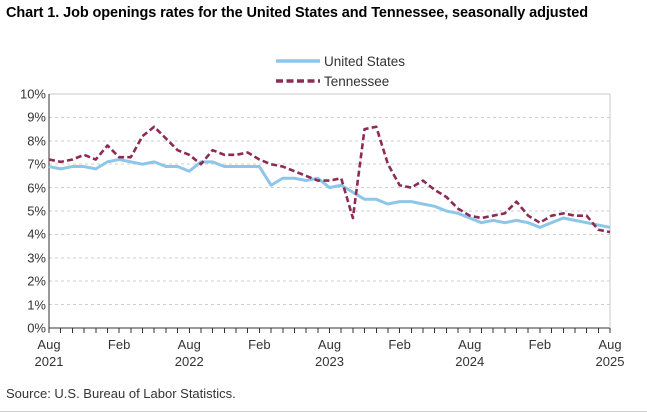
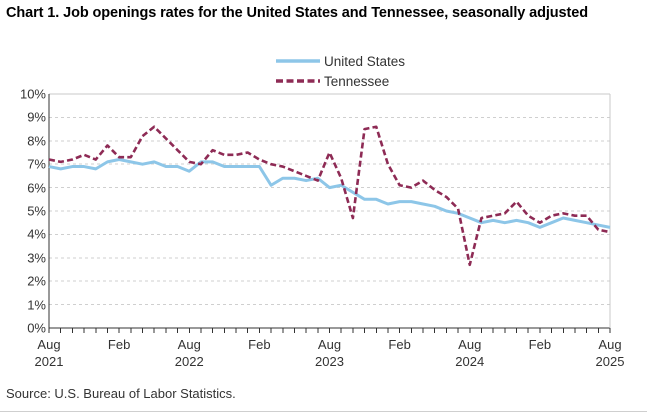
Tennessee/Aug 2022: 7.4% -> 7.1%
Tennessee/Aug 2023: 6.3% -> 7.5%
Tennessee/Aug 2024: 4.8% -> 2.7%
